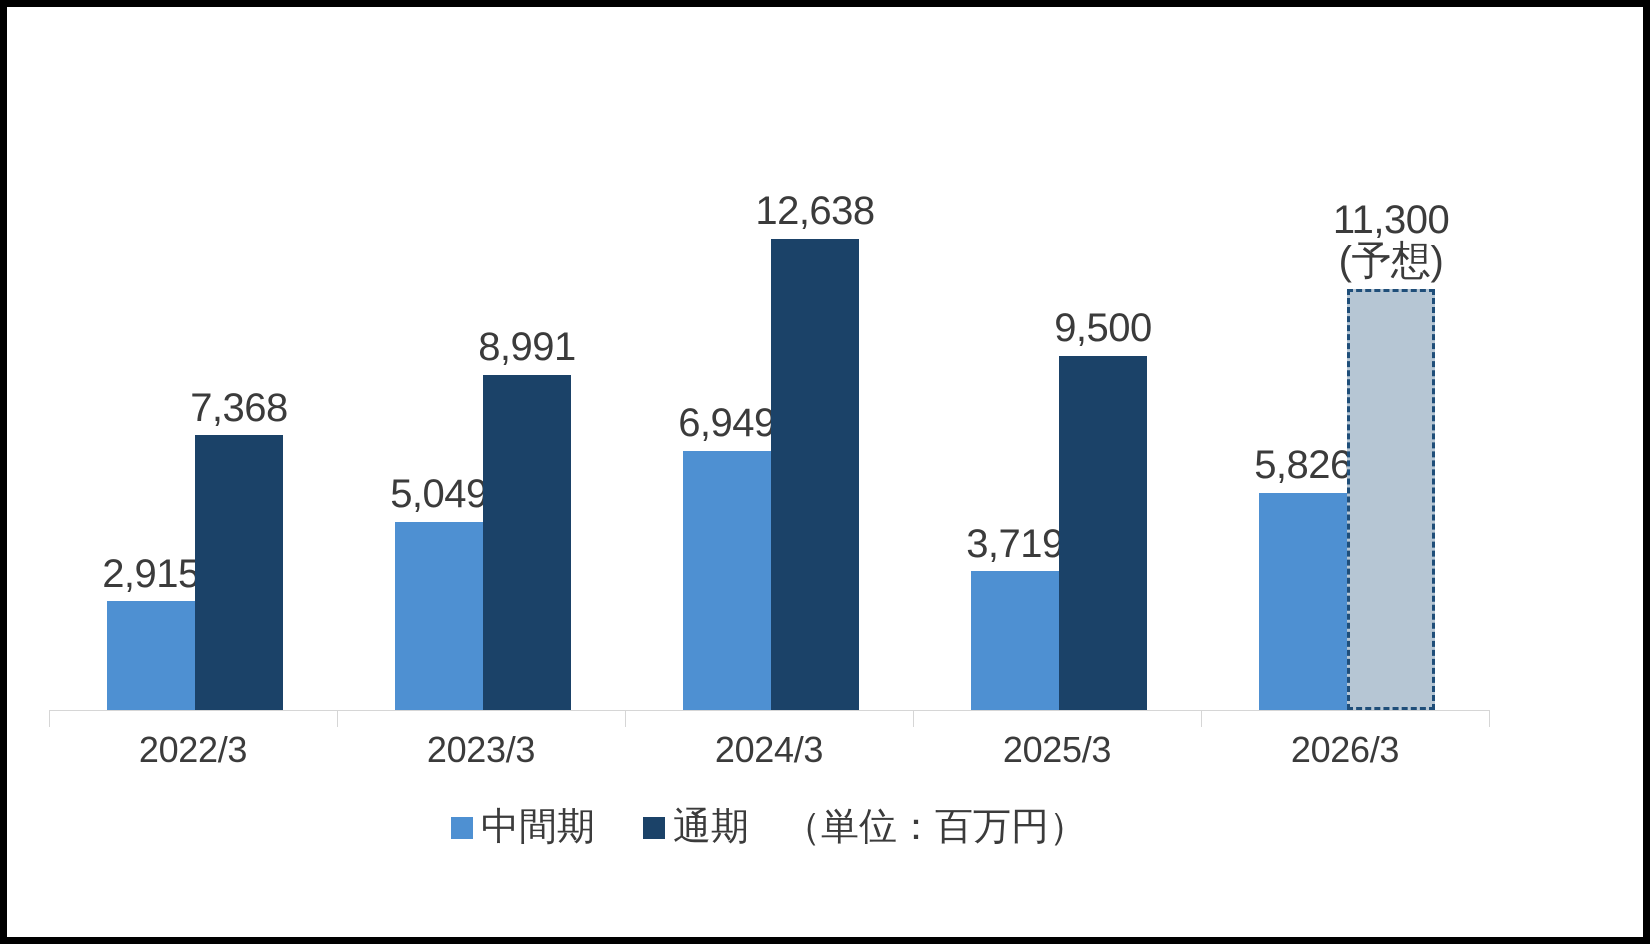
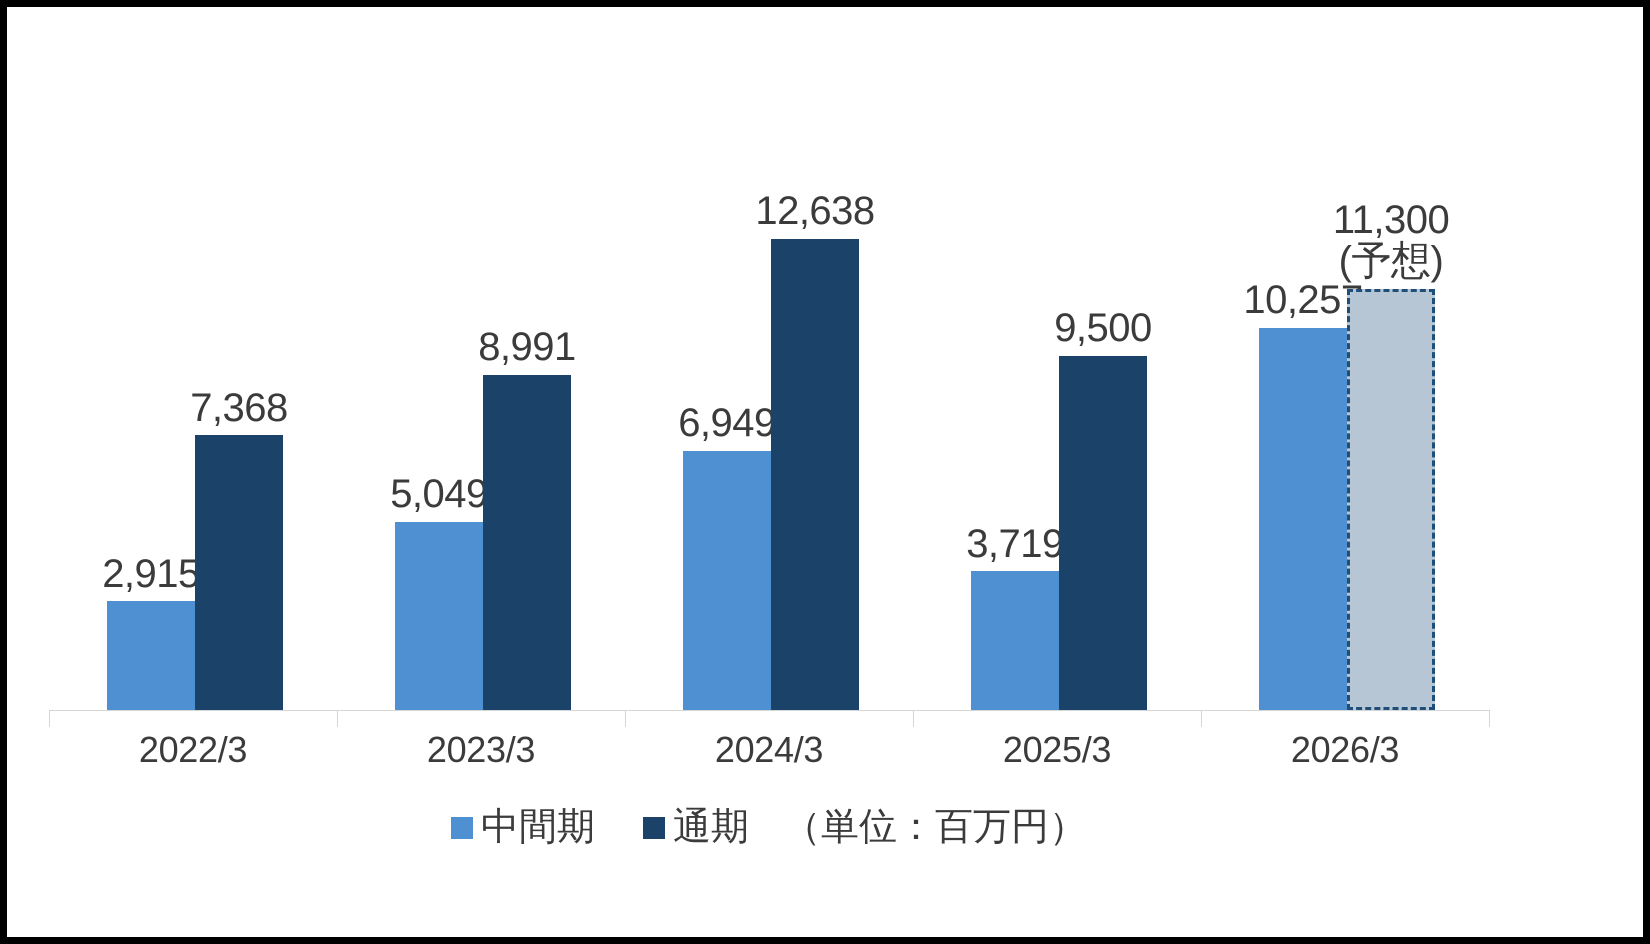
中間期/2026/3: 5,826 -> 10,257
